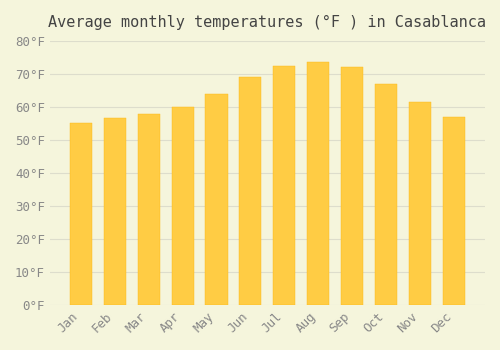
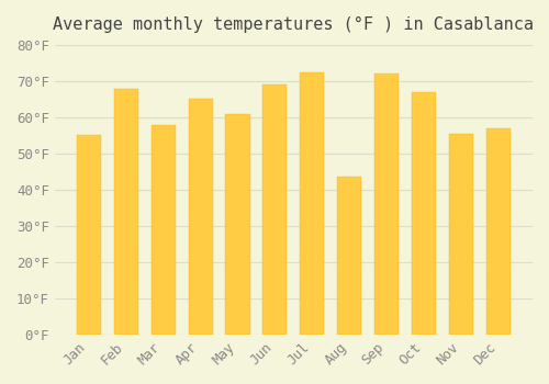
Feb: 56.5°F -> 68.0°F
Apr: 60.0°F -> 65.0°F
May: 64.0°F -> 61.0°F
Aug: 73.5°F -> 43.5°F
Nov: 61.5°F -> 55.5°F
